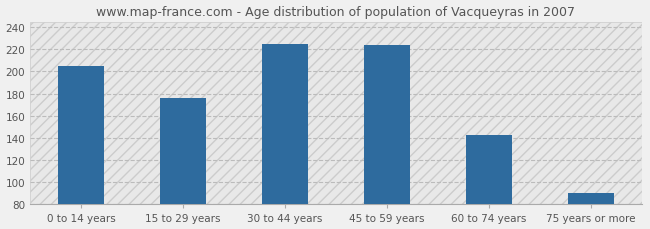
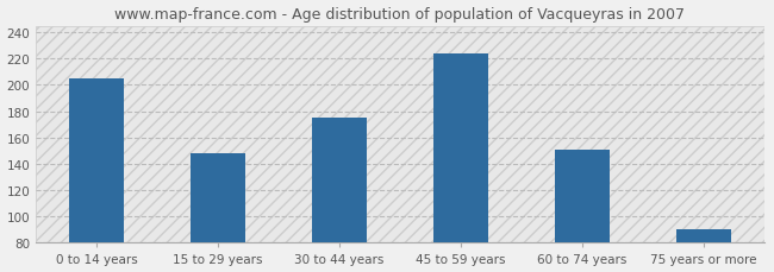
15 to 29 years: 176 -> 148
30 to 44 years: 225 -> 175
60 to 74 years: 143 -> 151
